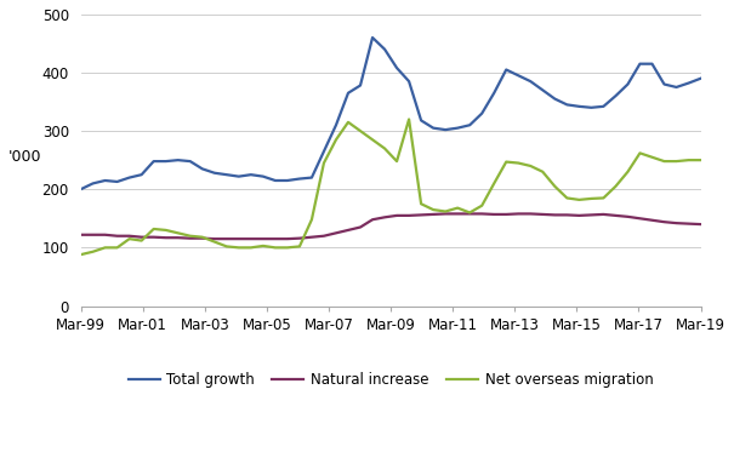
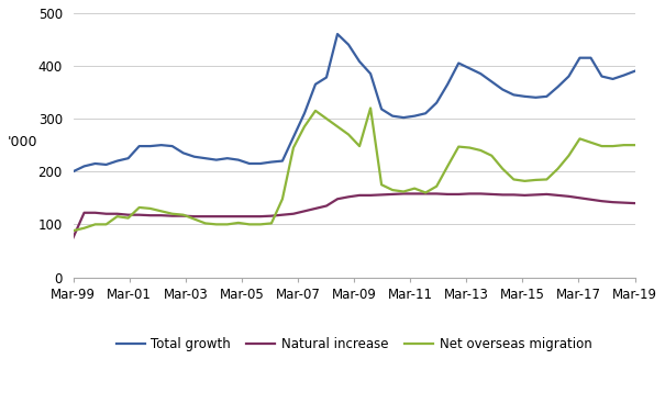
Natural increase/Mar-99: 122 -> 75
